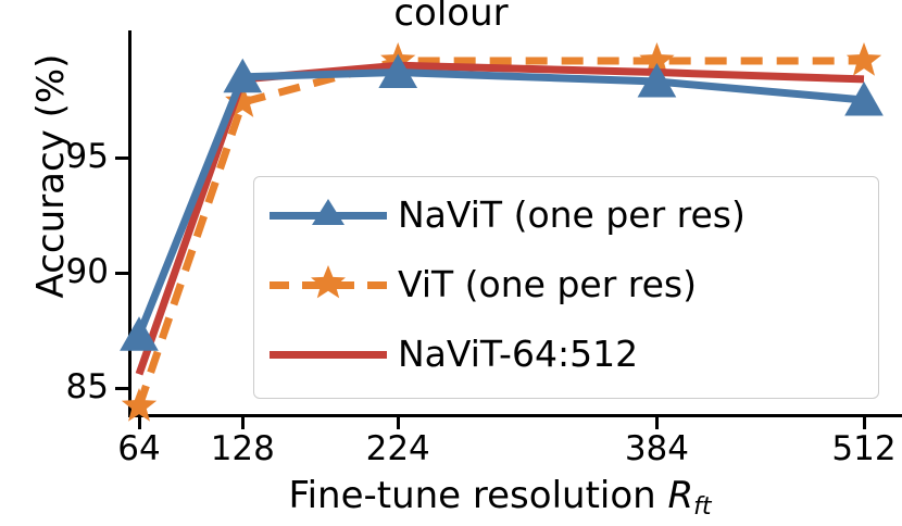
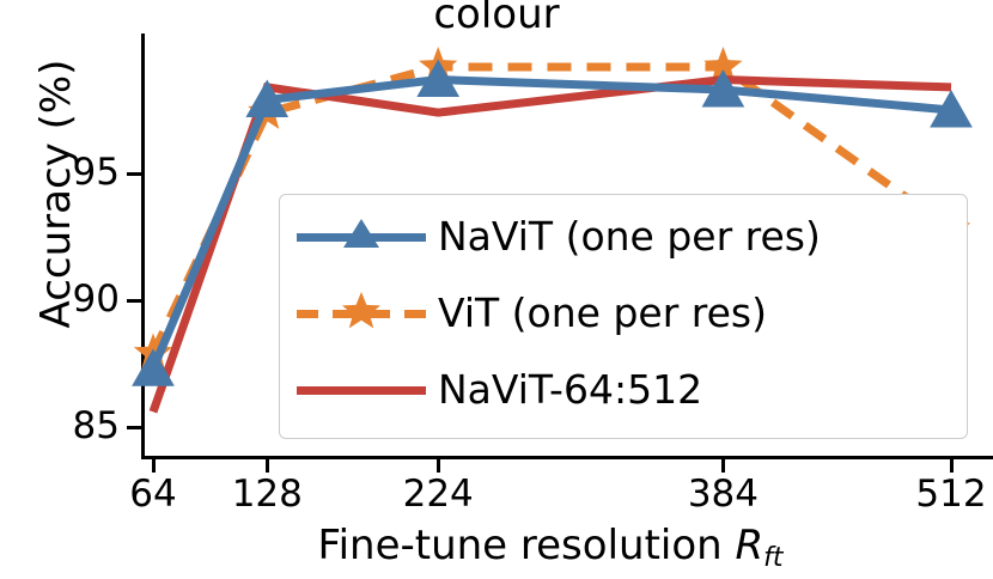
ViT (one per res)/64: 84.2 -> 87.9
NaViT (one per res)/128: 98.5 -> 97.9
NaViT-64:512/224: 99.0 -> 97.4
ViT (one per res)/512: 99.2 -> 92.8
